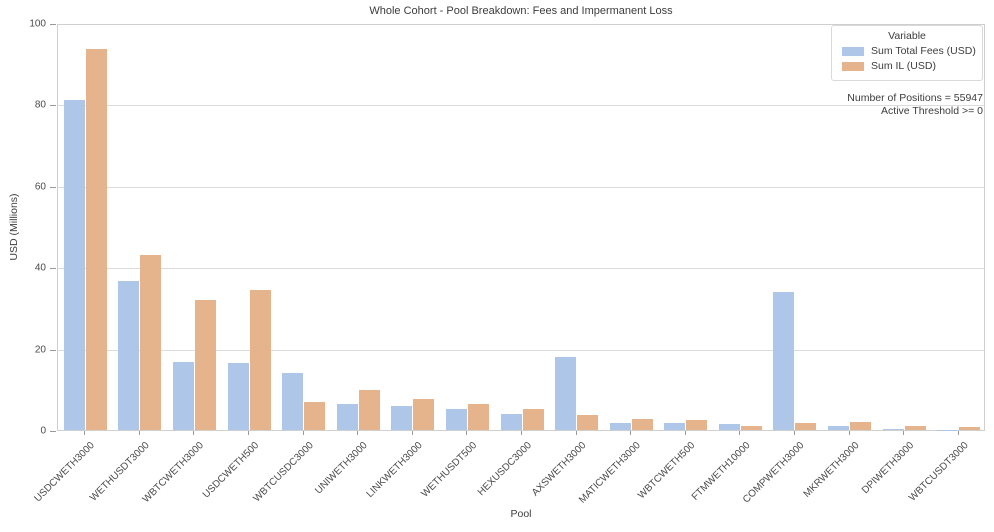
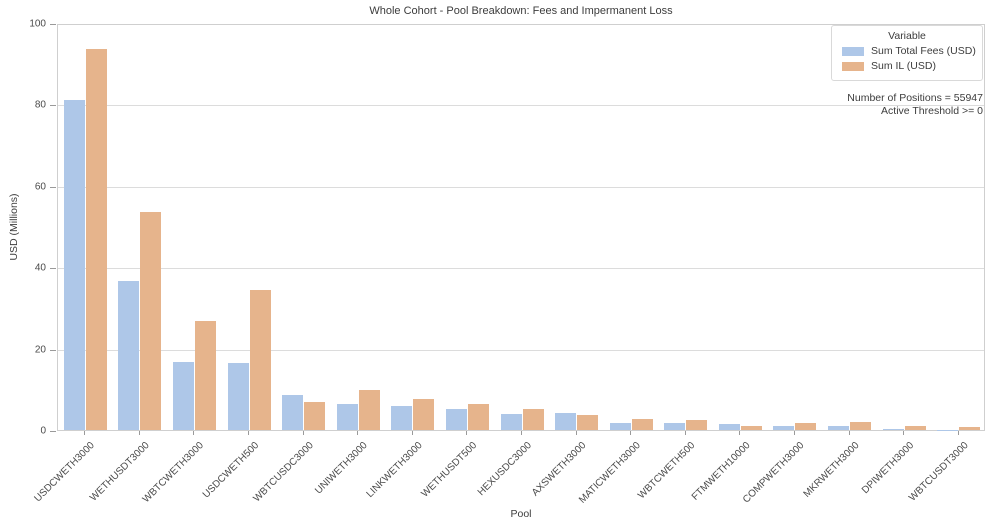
Sum IL (USD)/WETHUSDT3000: 43 -> 54
Sum IL (USD)/WBTCWETH3000: 32 -> 27
Sum Total Fees (USD)/WBTCUSDC3000: 14 -> 8
Sum Total Fees (USD)/AXSWETH3000: 18 -> 4
Sum Total Fees (USD)/COMPWETH3000: 34 -> 1
